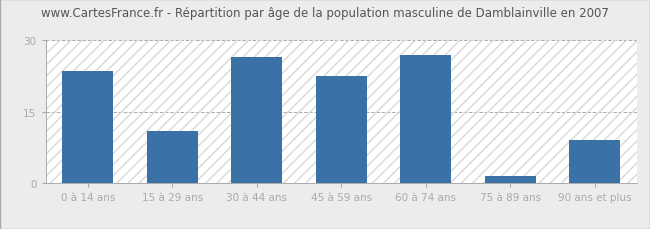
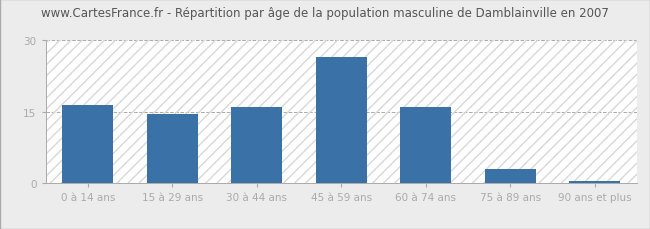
0 à 14 ans: 23.5 -> 16.5
15 à 29 ans: 11.0 -> 14.5
30 à 44 ans: 26.5 -> 16.0
45 à 59 ans: 22.5 -> 26.5
60 à 74 ans: 27.0 -> 16.0
75 à 89 ans: 1.5 -> 3.0
90 ans et plus: 9.0 -> 0.5
